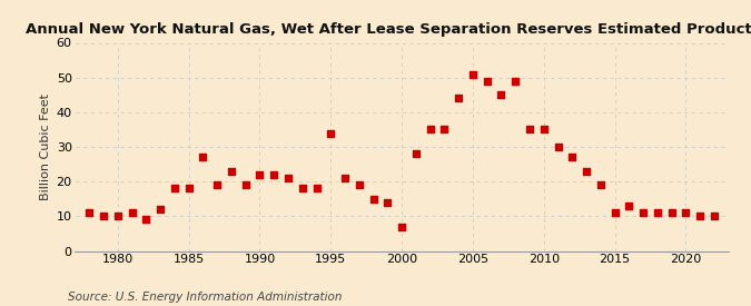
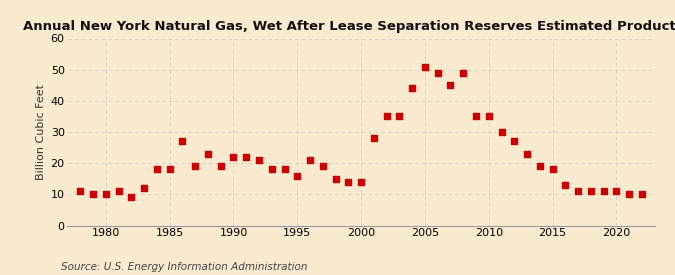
1995: 34 -> 16
2000: 7 -> 14
2015: 11 -> 18
